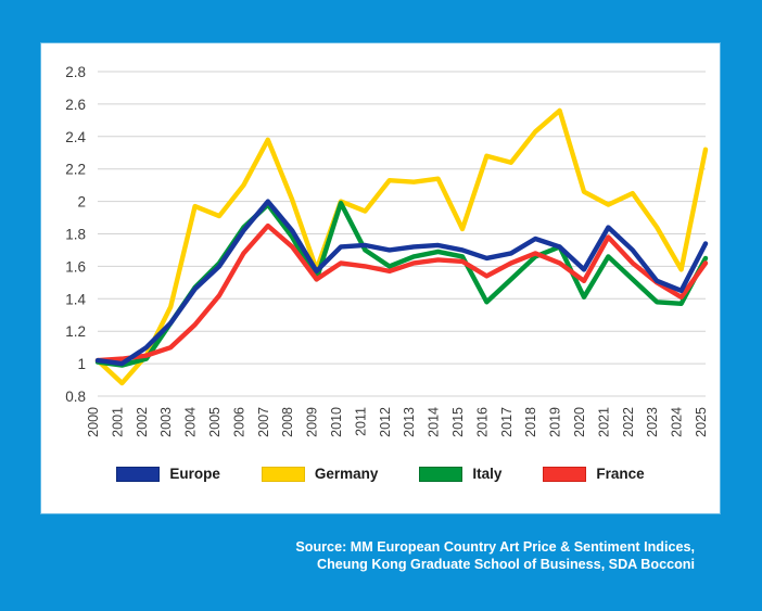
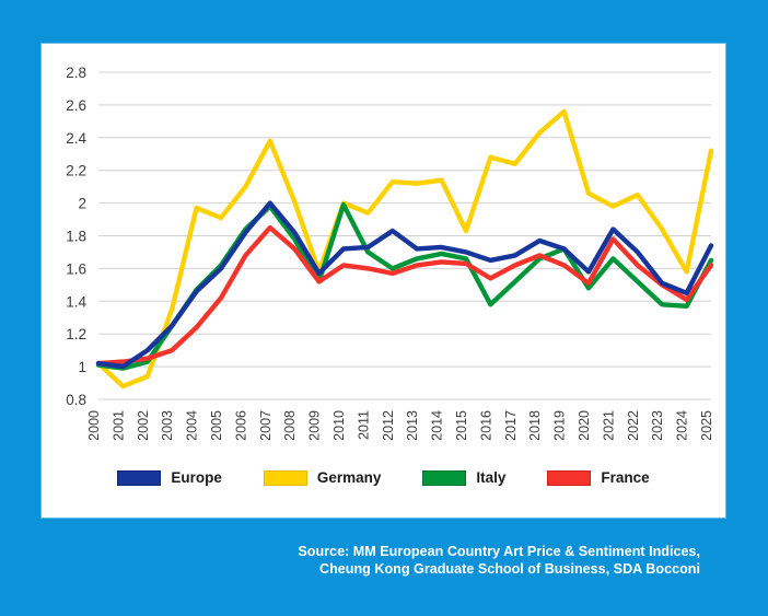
Germany/2002: 1.05 -> 0.94
Europe/2012: 1.70 -> 1.83
Italy/2020: 1.41 -> 1.48
